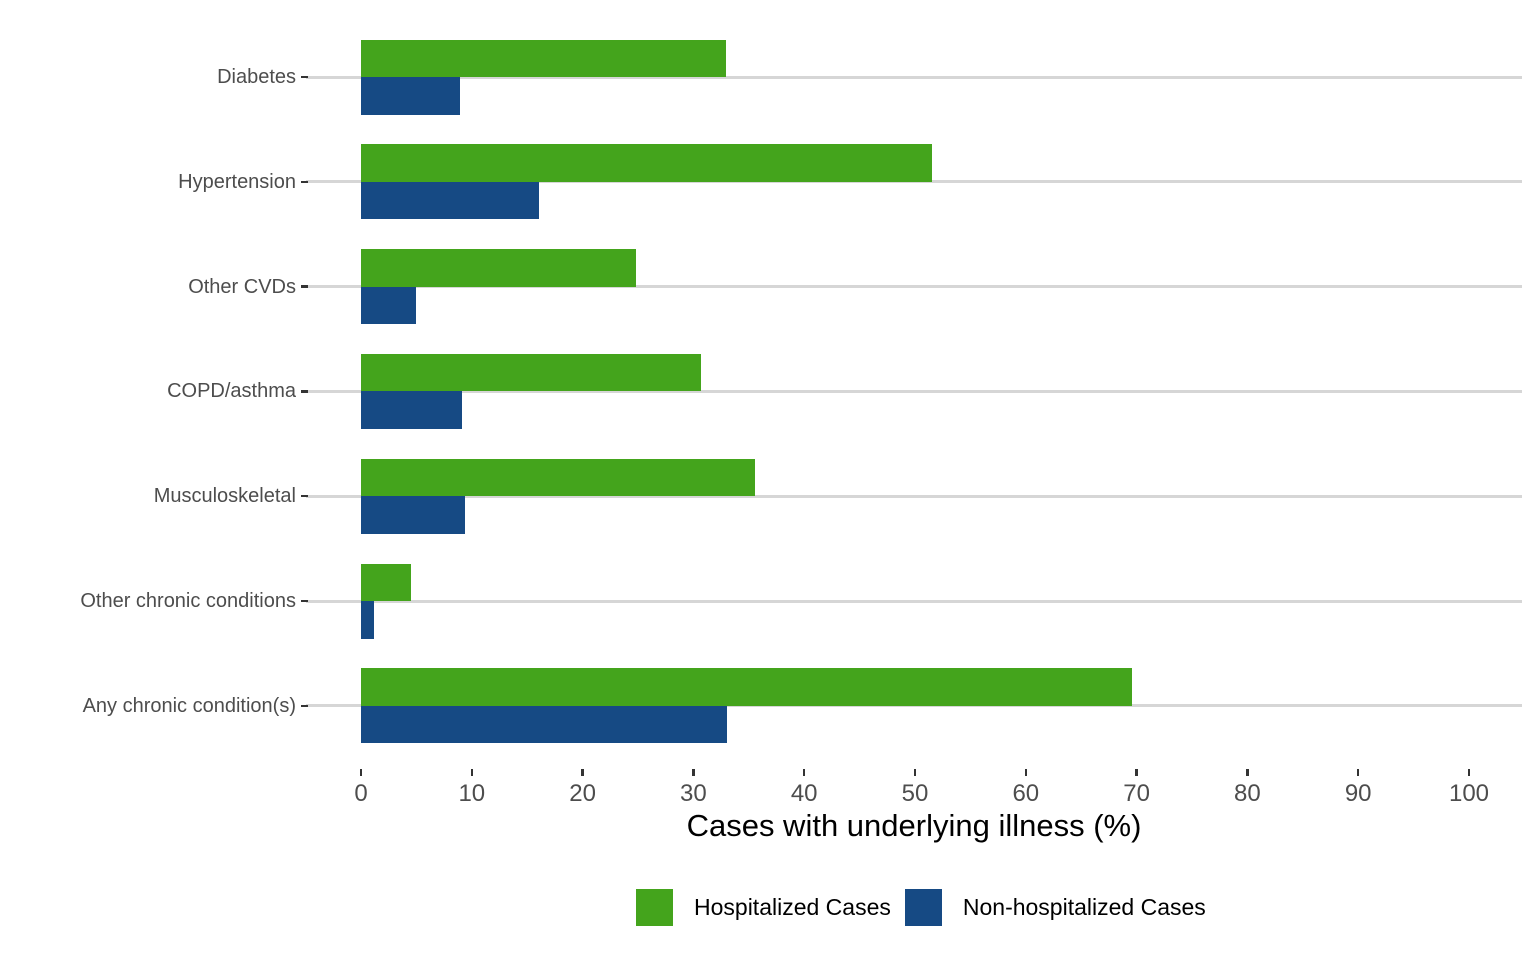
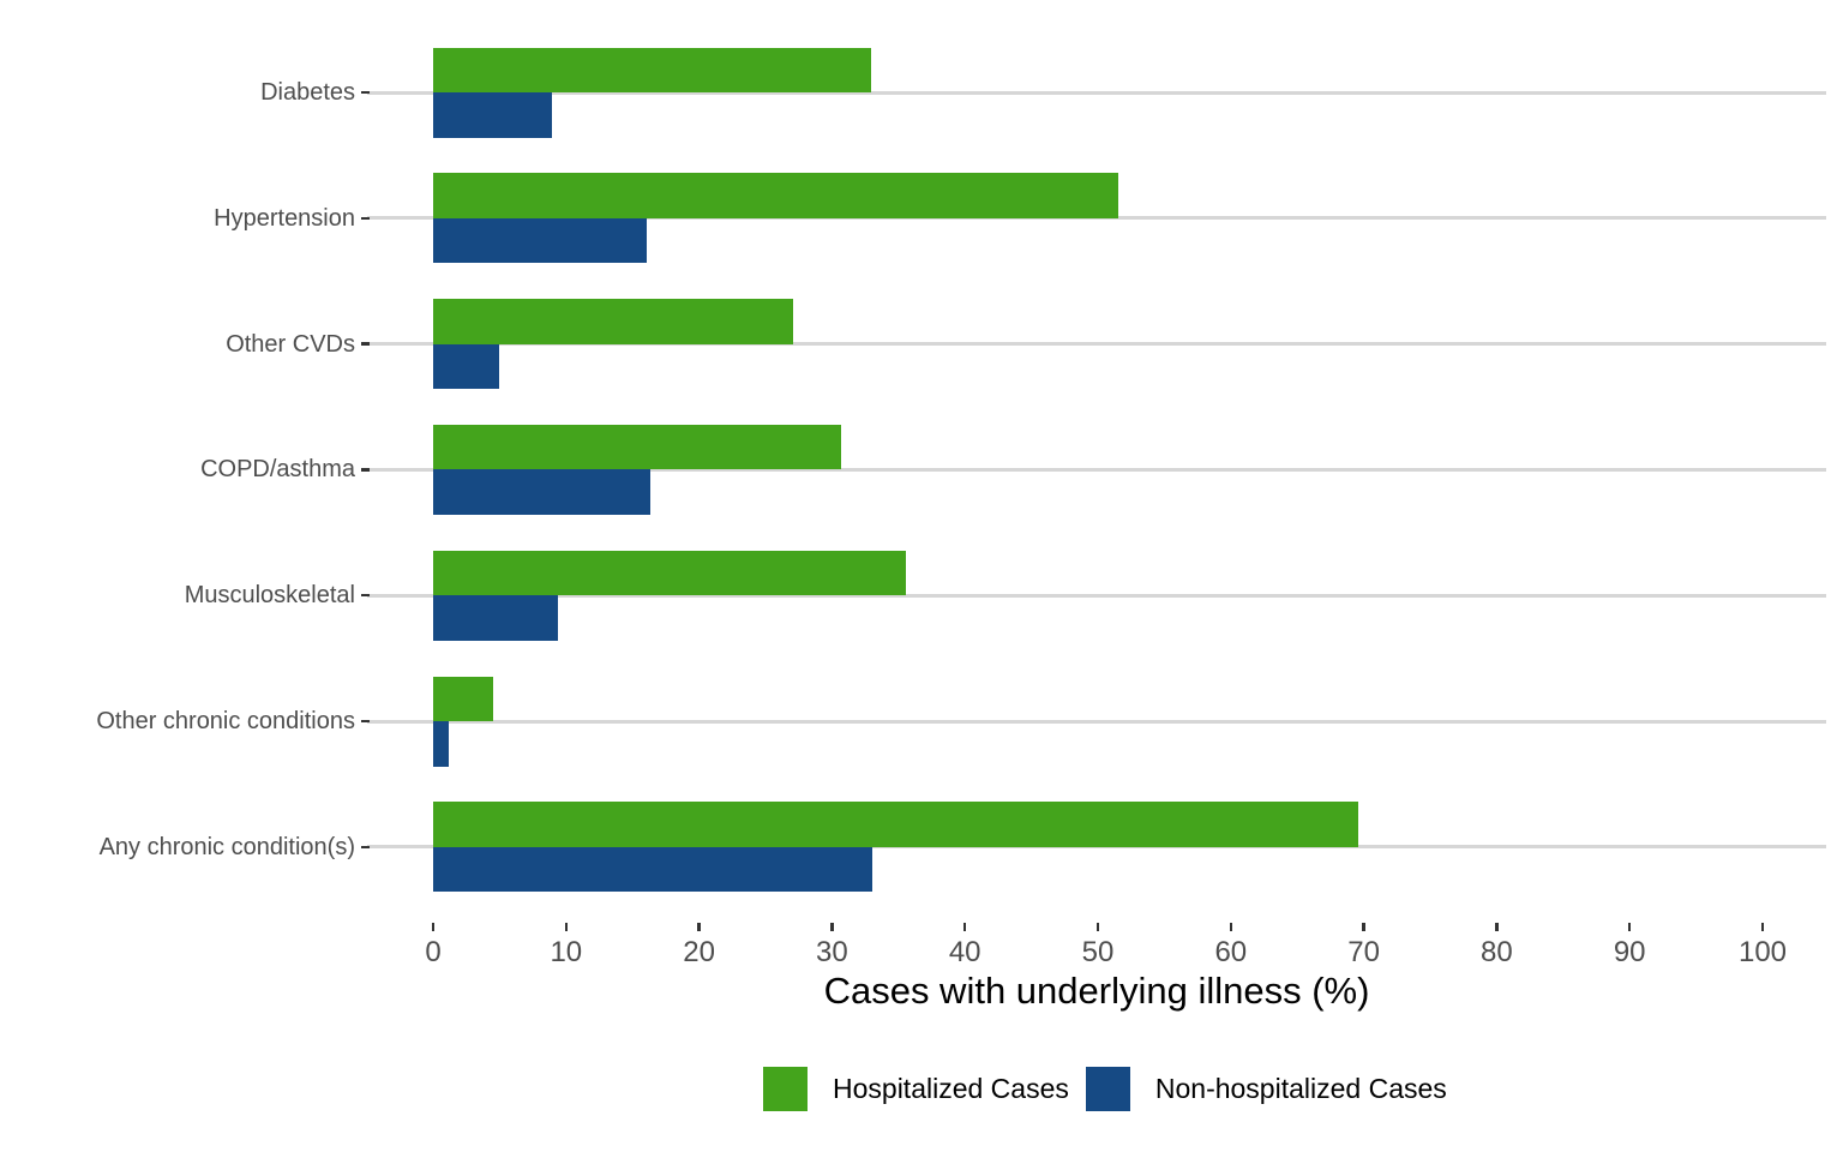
Hospitalized Cases/Other CVDs: 24.8 -> 27.1
Non-hospitalized Cases/COPD/asthma: 9.1 -> 16.3
